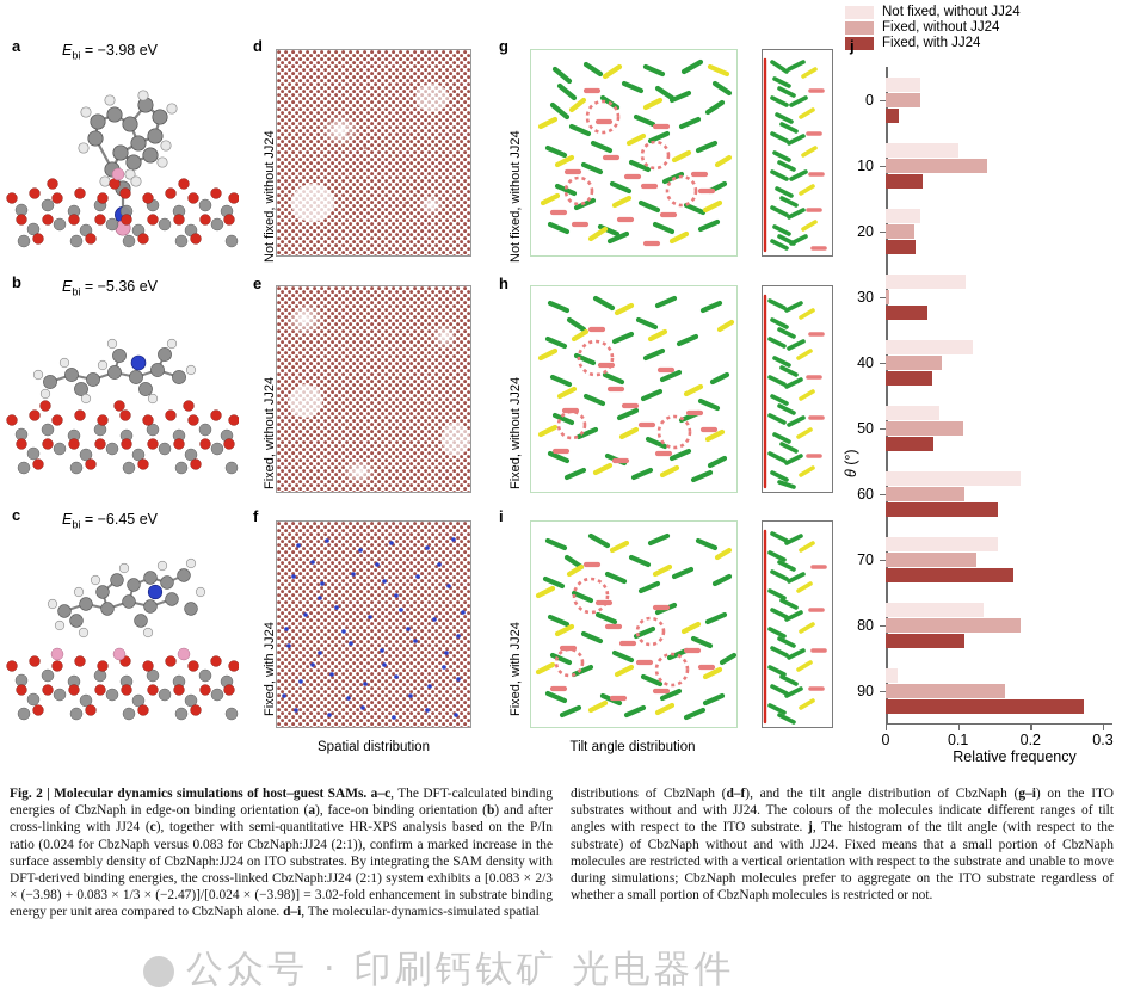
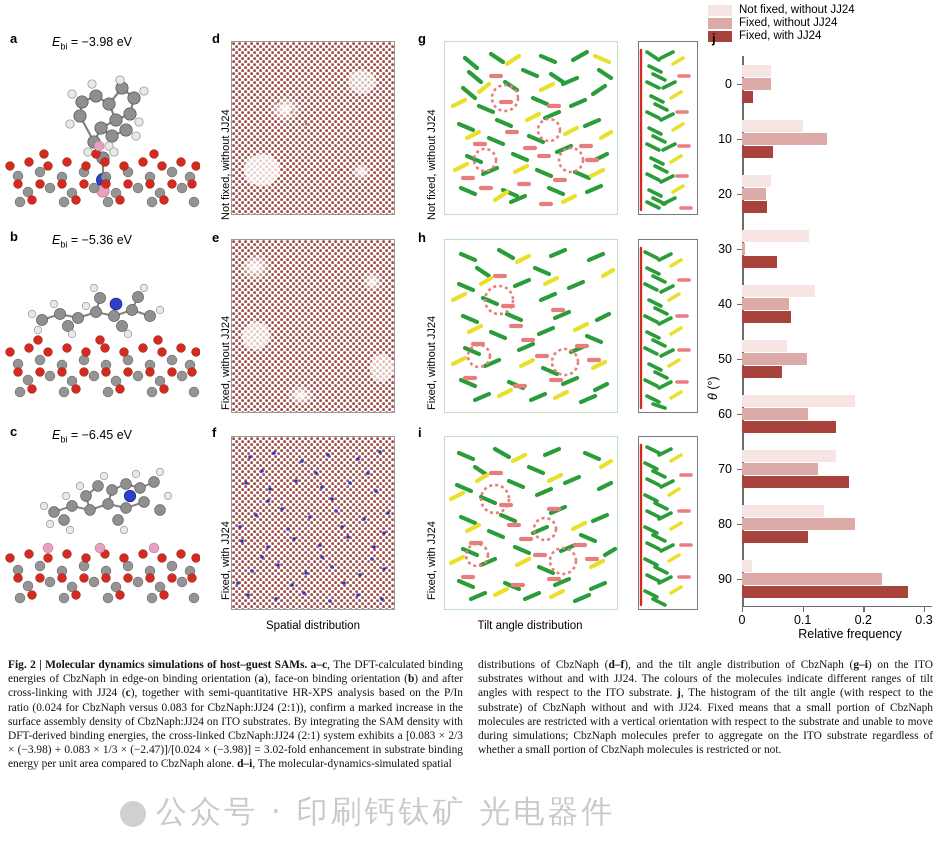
Fixed, with JJ24/40: 0.07 -> 0.08
Fixed, without JJ24/90: 0.17 -> 0.23
